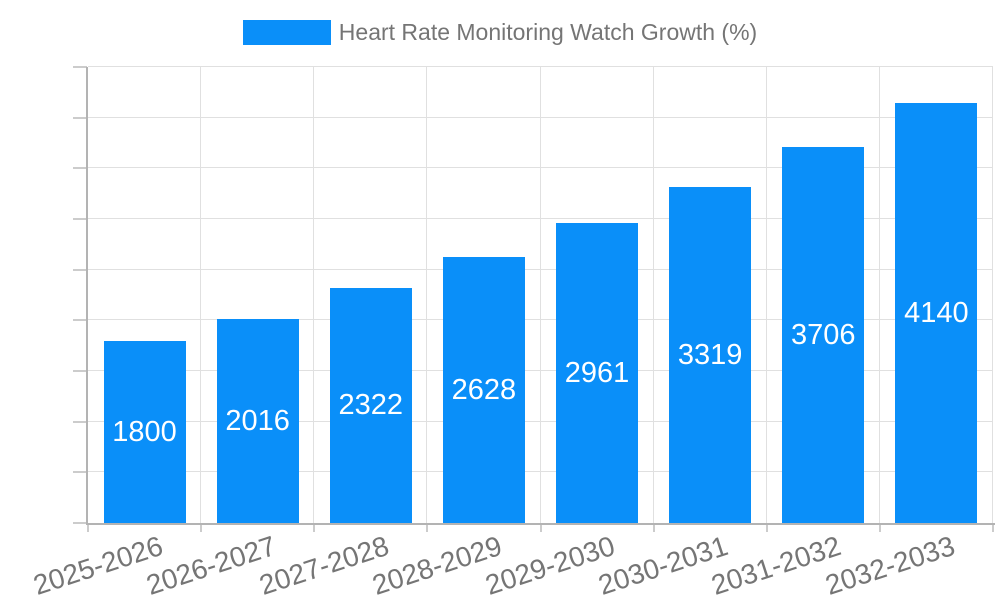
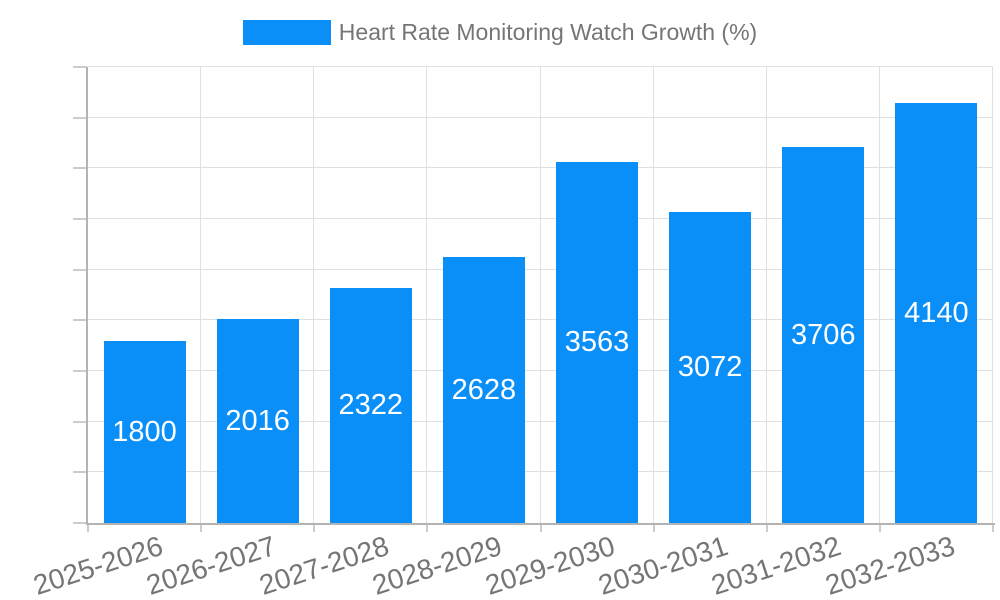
2029-2030: 2961 -> 3563
2030-2031: 3319 -> 3072
